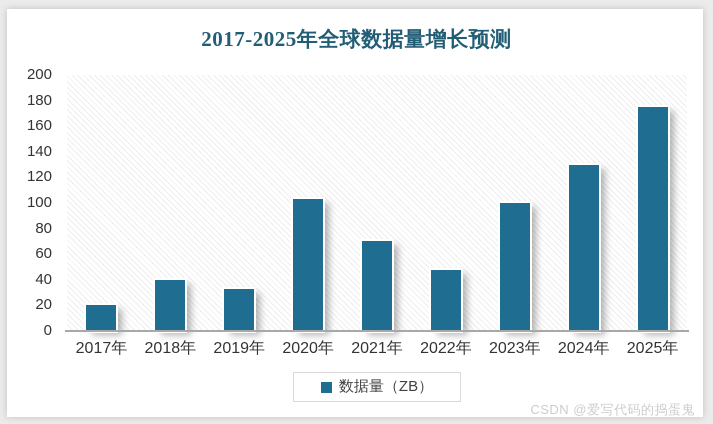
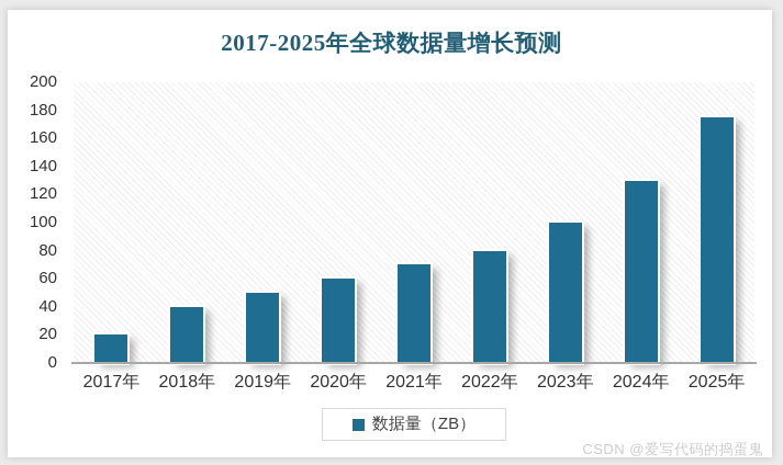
2019年: 33 -> 50
2020年: 103 -> 60
2022年: 48 -> 80
